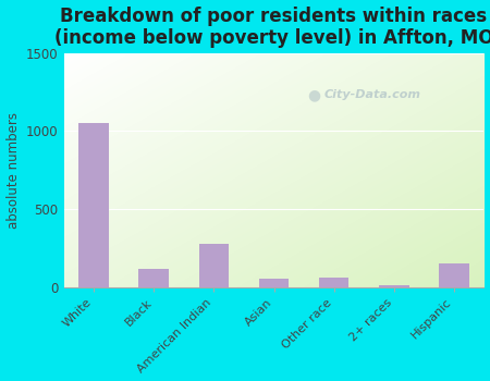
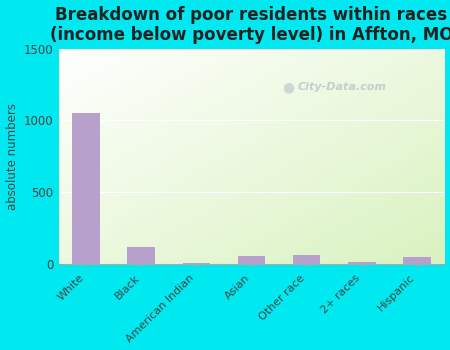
American Indian: 280 -> 0
Hispanic: 150 -> 50
